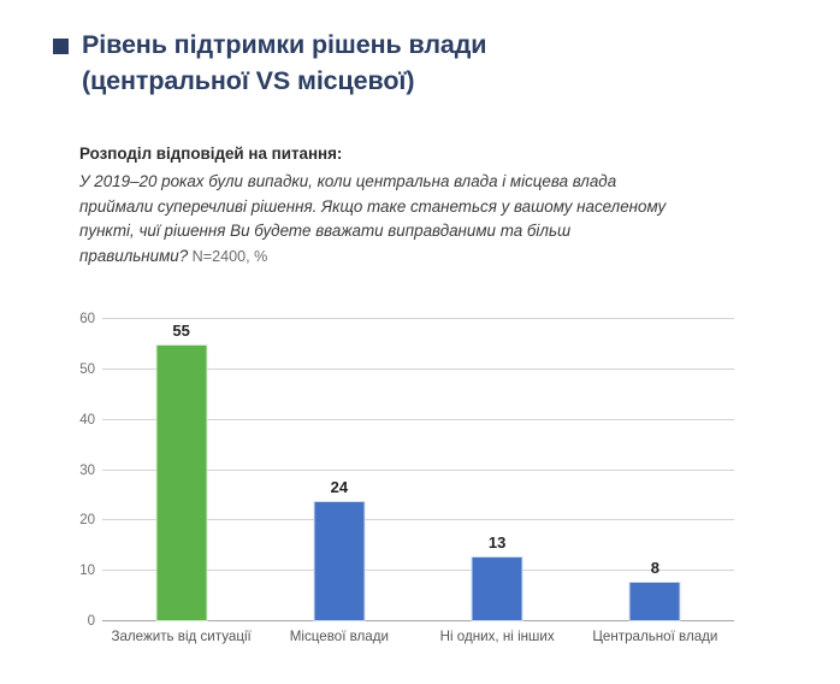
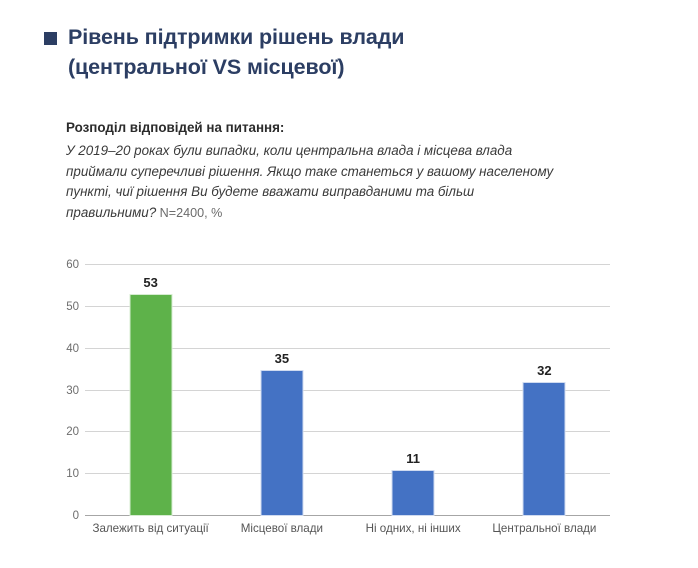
Залежить від ситуації: 55 -> 53
Місцевої влади: 24 -> 35
Ні одних, ні інших: 13 -> 11
Центральної влади: 8 -> 32
